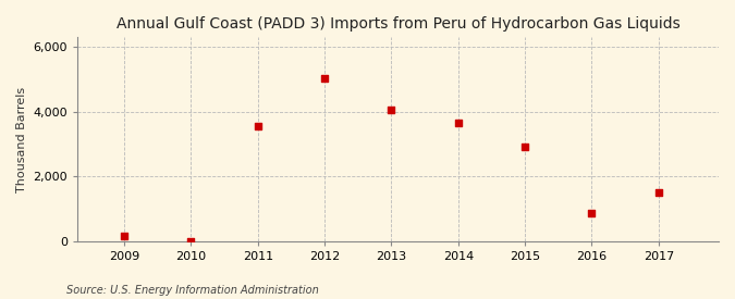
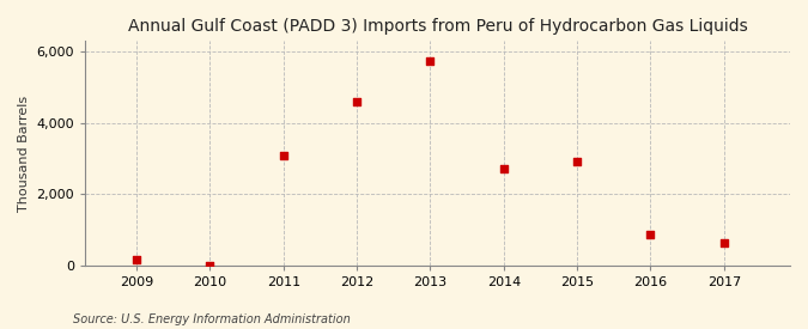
2011: 3,550 -> 3,100
2012: 5,050 -> 4,600
2013: 4,050 -> 5,750
2014: 3,650 -> 2,700
2017: 1,500 -> 620
